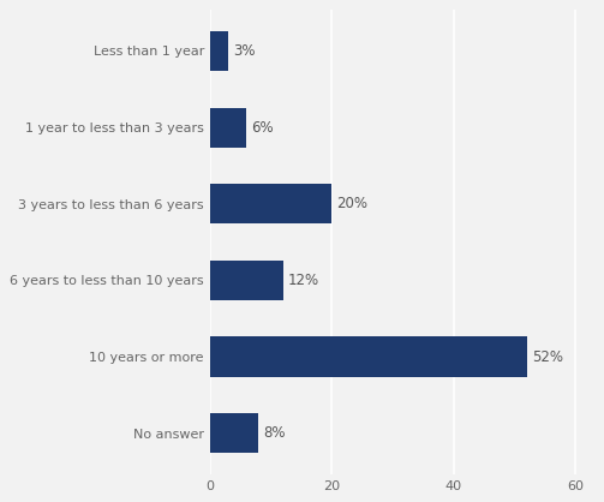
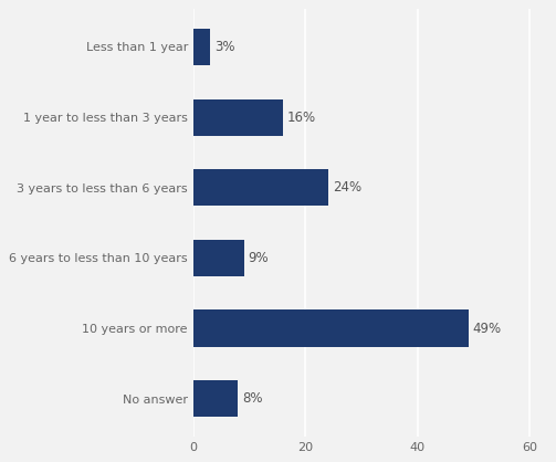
1 year to less than 3 years: 6% -> 16%
3 years to less than 6 years: 20% -> 24%
6 years to less than 10 years: 12% -> 9%
10 years or more: 52% -> 49%
